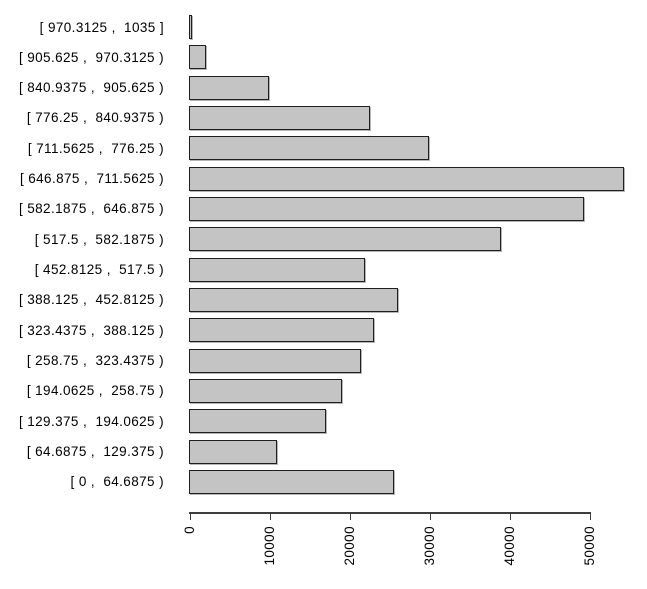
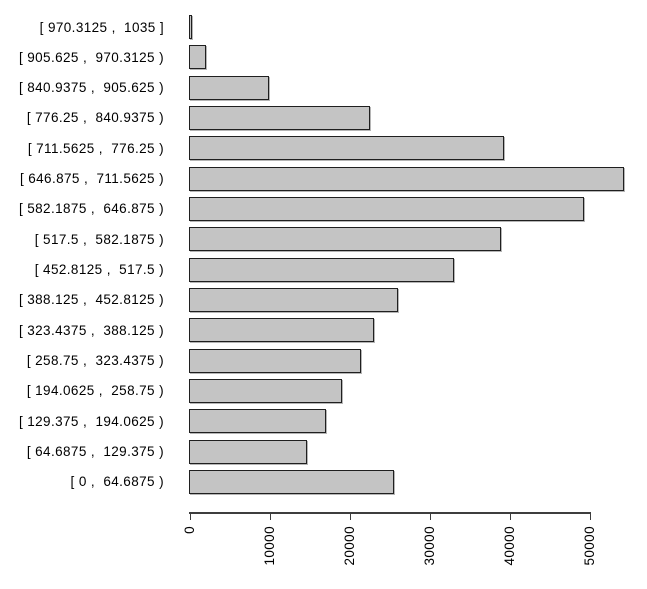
[ 711.5625 , 776.25 ): 30000 -> 39000
[ 452.8125 , 517.5 ): 22000 -> 33000
[ 64.6875 , 129.375 ): 11000 -> 15000
